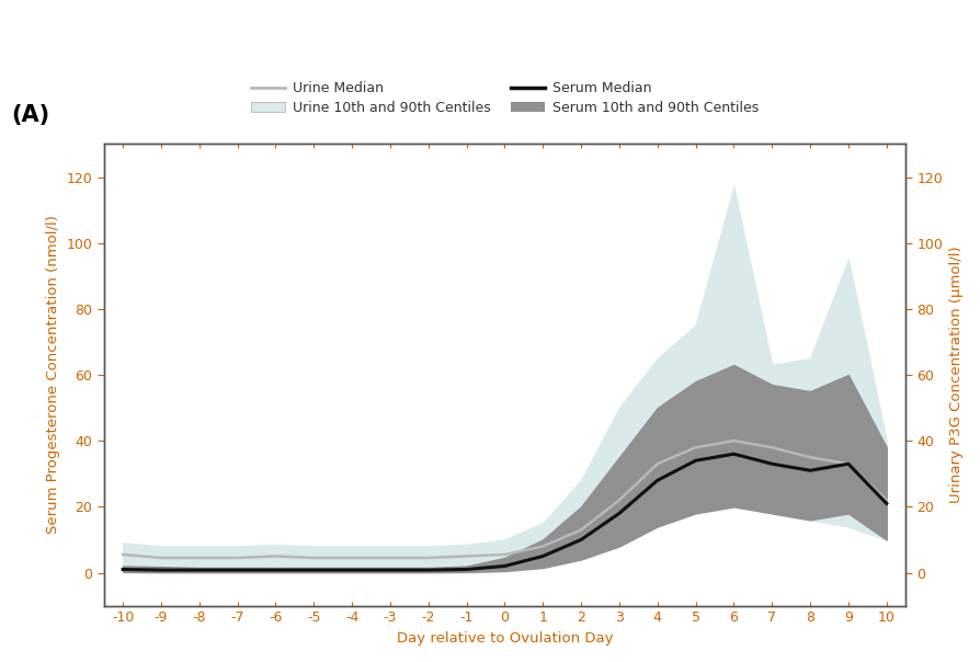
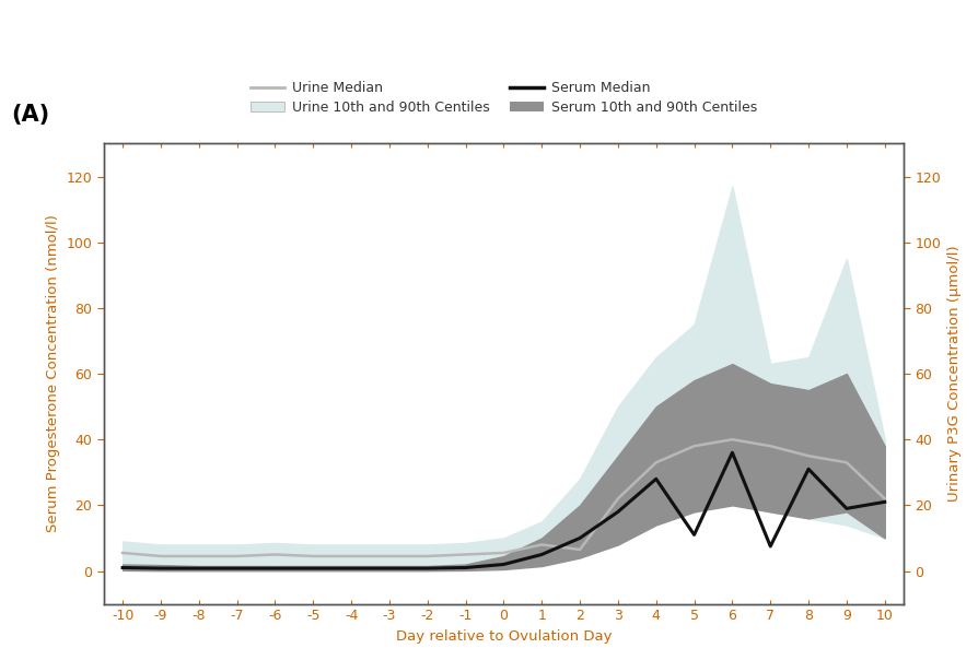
Urine Median/2: 13.0 -> 6.5
Serum Median/5: 34.0 -> 11.0
Serum Median/7: 33.0 -> 7.5
Serum Median/9: 33.0 -> 19.0
